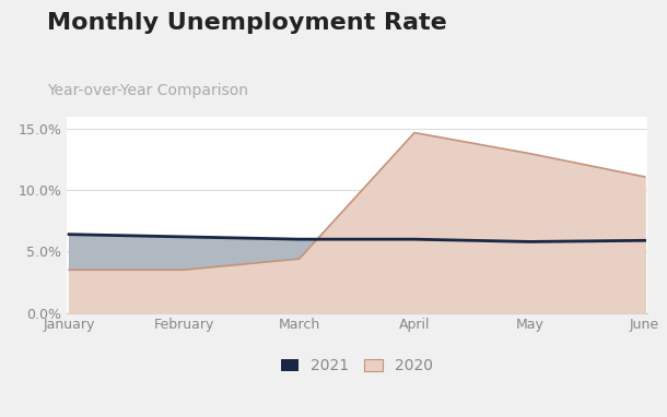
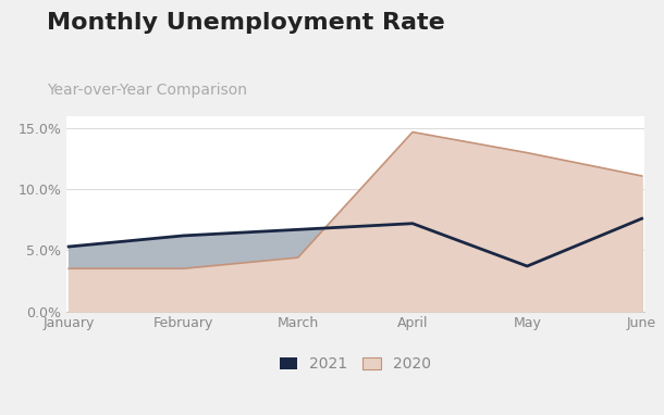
2021/January: 6.4% -> 5.3%
2021/March: 6.0% -> 6.7%
2021/April: 6.0% -> 7.2%
2021/May: 5.8% -> 3.7%
2021/June: 5.9% -> 7.6%
